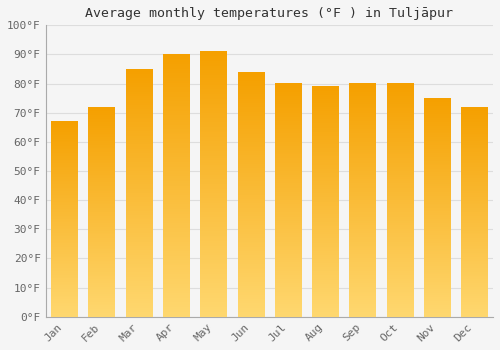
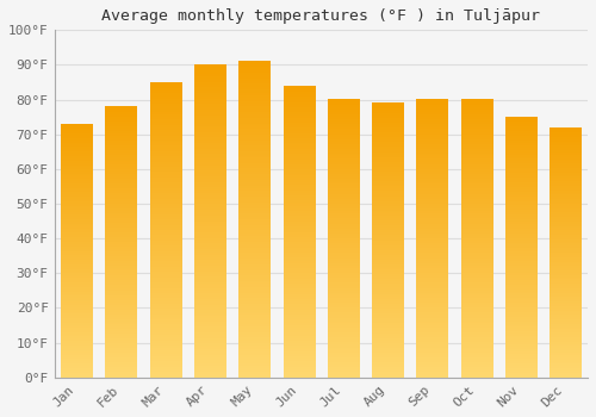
Jan: 67°F -> 73°F
Feb: 72°F -> 78°F
